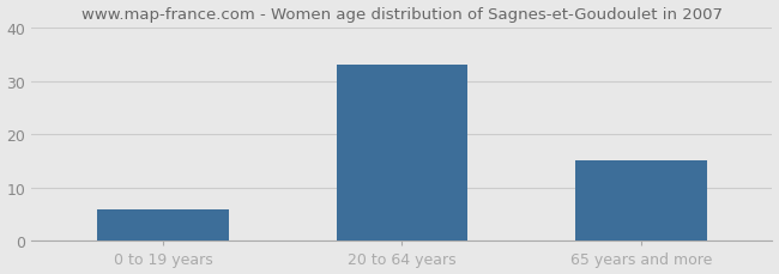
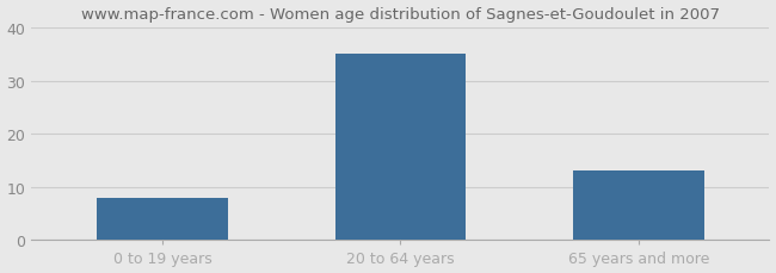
0 to 19 years: 6 -> 8
20 to 64 years: 33 -> 35
65 years and more: 15 -> 13
